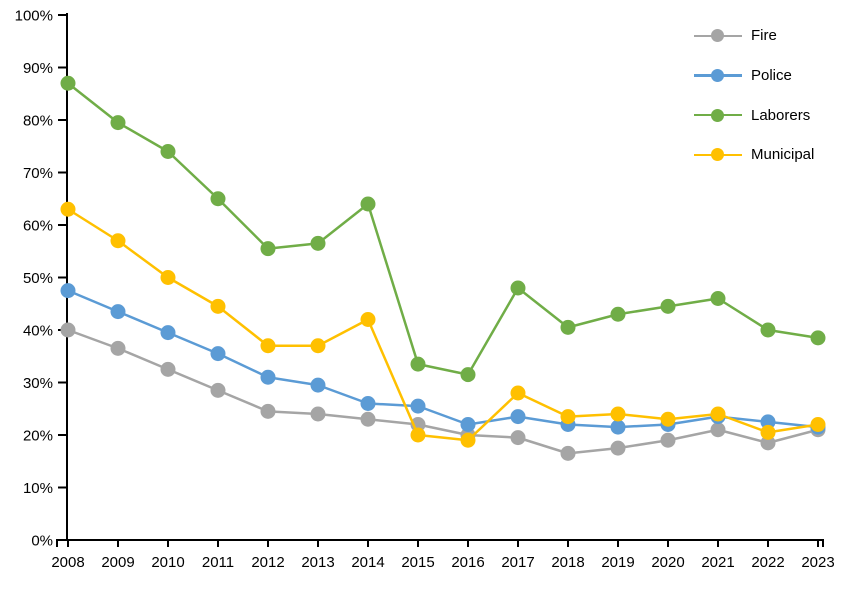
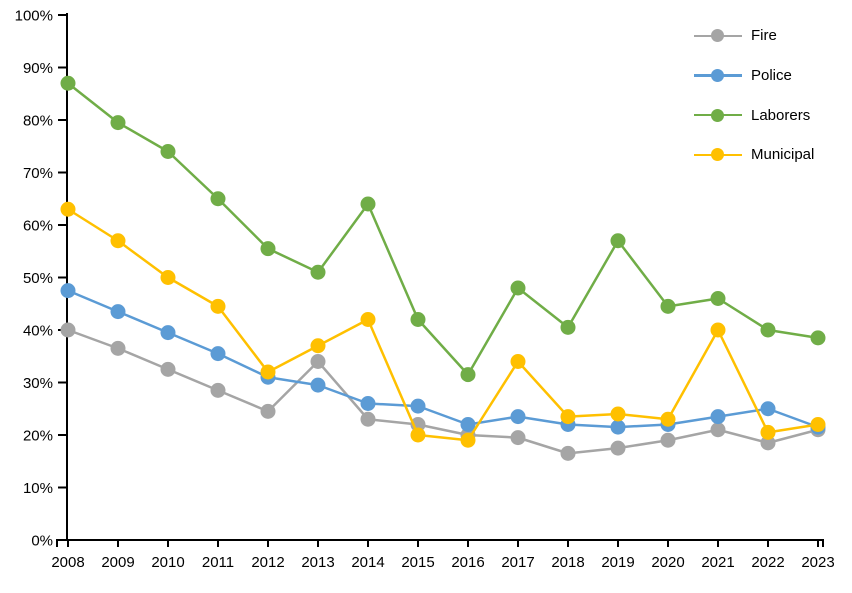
Municipal/2012: 37% -> 32%
Fire/2013: 24% -> 34%
Laborers/2013: 56% -> 51%
Laborers/2015: 34% -> 42%
Municipal/2017: 28% -> 34%
Laborers/2019: 43% -> 57%
Municipal/2021: 24% -> 40%
Police/2022: 22% -> 25%
